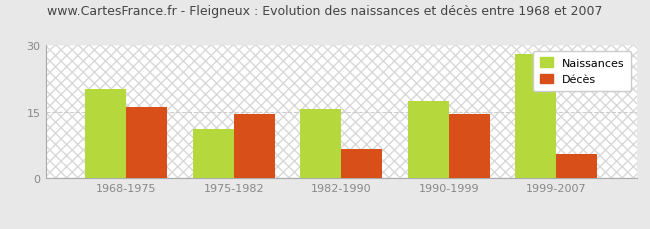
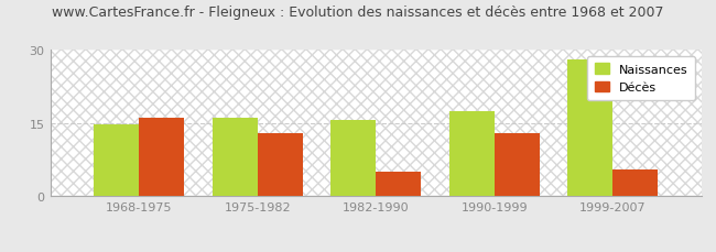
Naissances/1968-1975: 20.0 -> 14.7
Naissances/1975-1982: 11.0 -> 16.0
Décès/1975-1982: 14.5 -> 13.0
Décès/1982-1990: 6.5 -> 5.0
Décès/1990-1999: 14.5 -> 13.0
